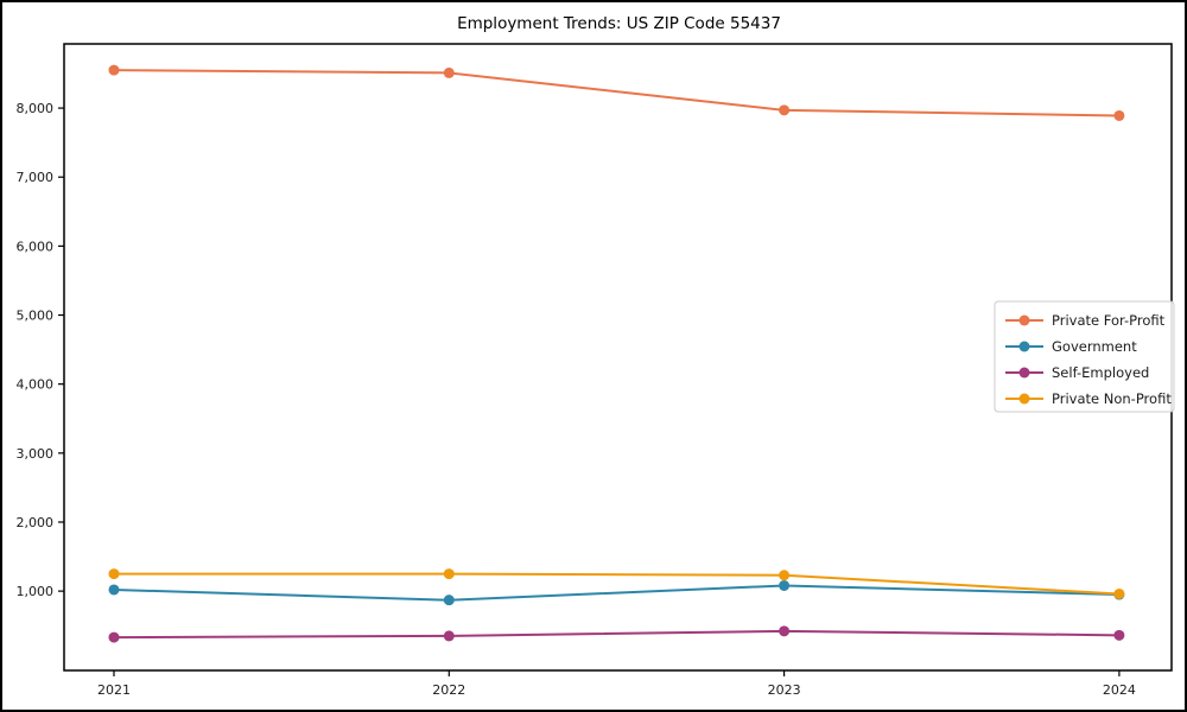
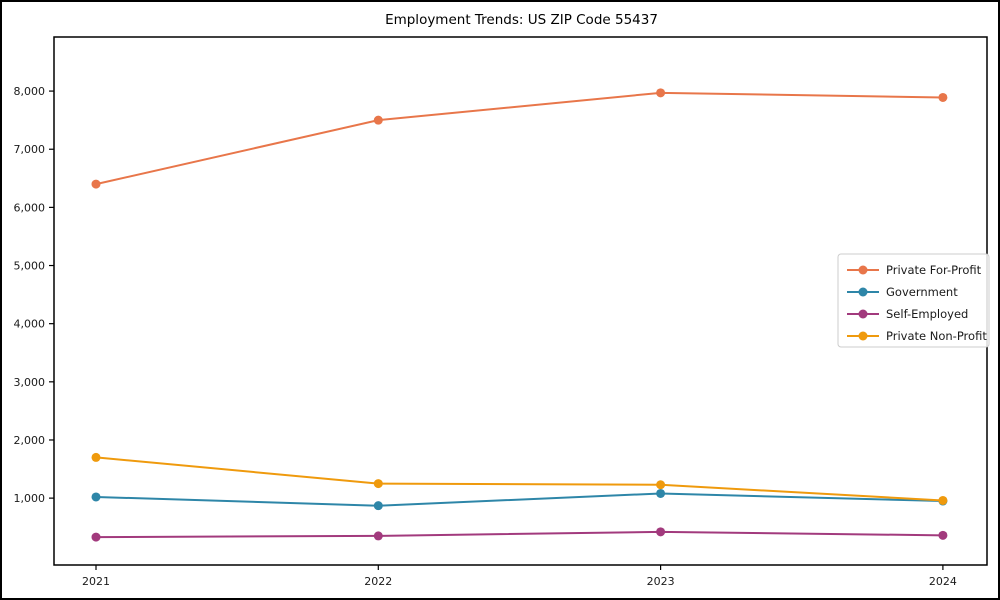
Private For-Profit/2021: 8600 -> 6400
Private Non-Profit/2021: 1200 -> 1700
Private For-Profit/2022: 8500 -> 7500
